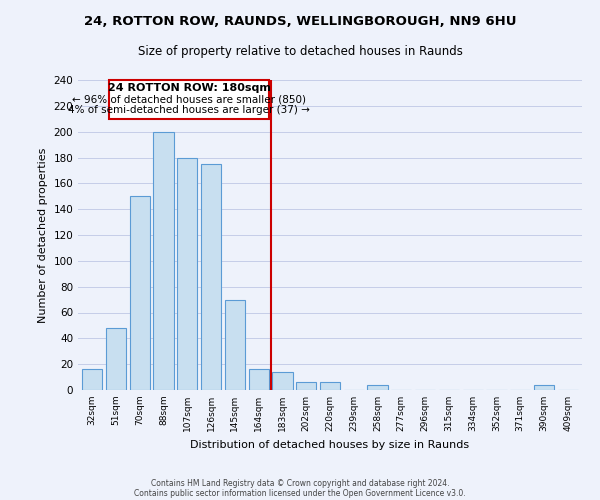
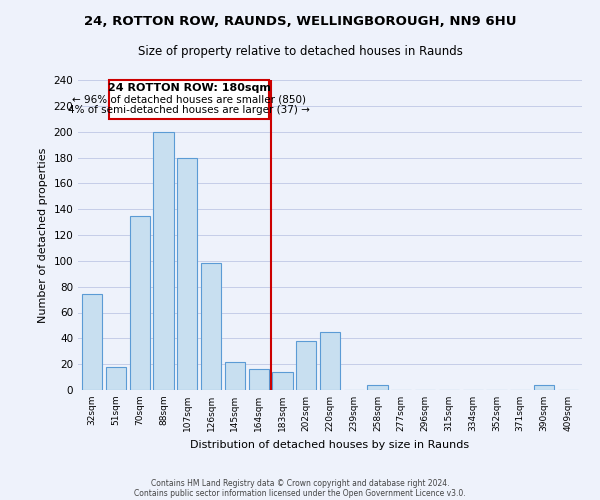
32sqm: 16 -> 74
51sqm: 48 -> 18
70sqm: 150 -> 135
126sqm: 175 -> 98
145sqm: 70 -> 22
202sqm: 6 -> 38
220sqm: 6 -> 45
